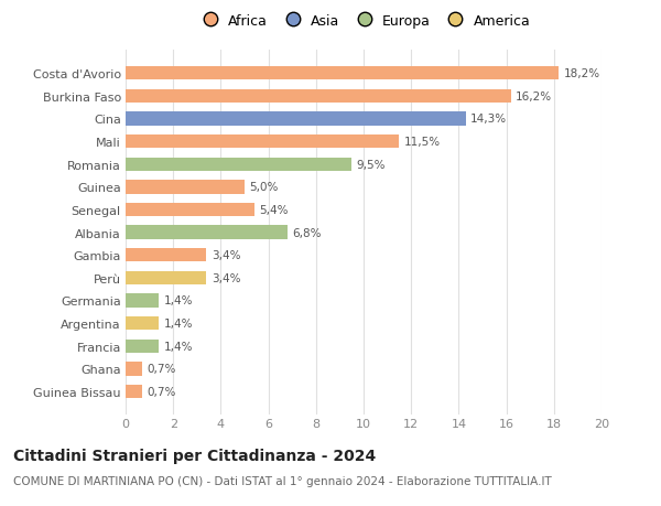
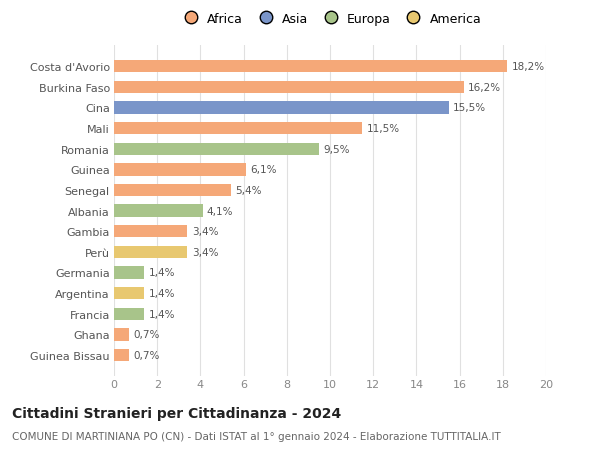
Cina: 14,3% -> 15,5%
Guinea: 5,0% -> 6,1%
Albania: 6,8% -> 4,1%
